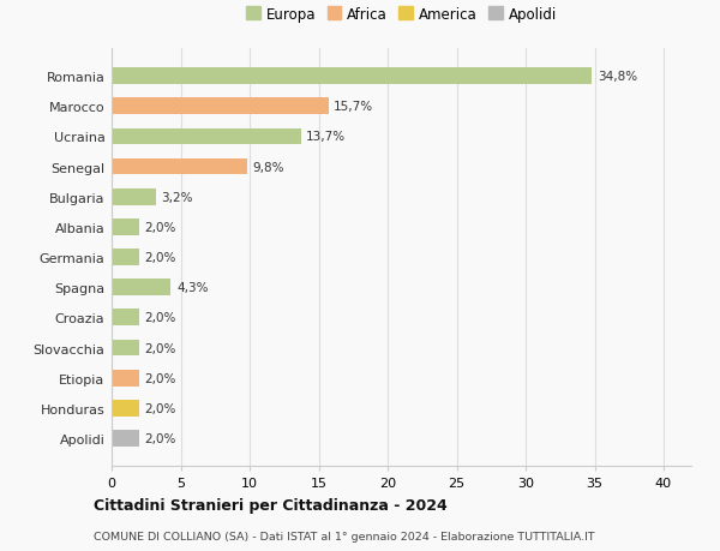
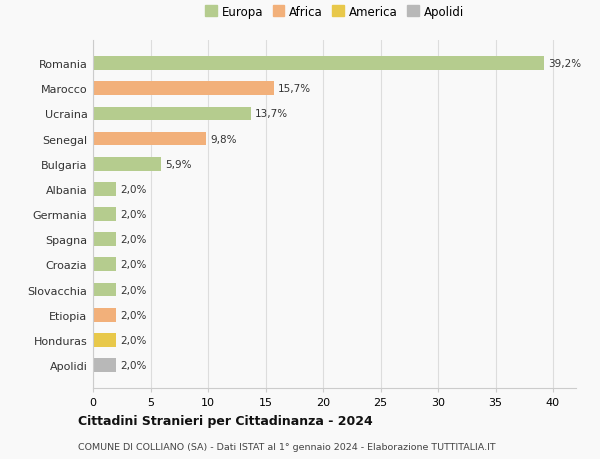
Romania: 34,8% -> 39,2%
Bulgaria: 3,2% -> 5,9%
Spagna: 4,3% -> 2,0%
